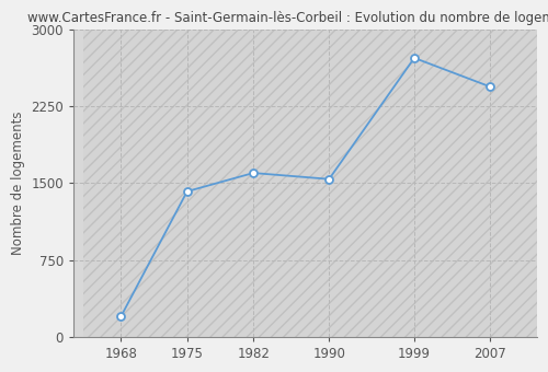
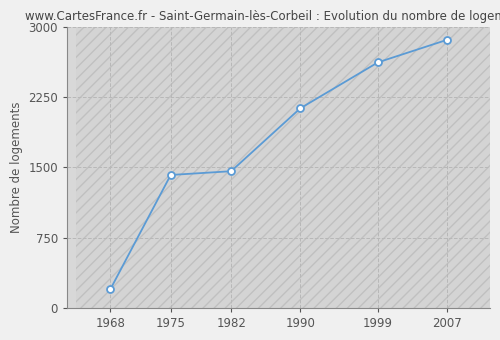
1982: 1600 -> 1460
1990: 1540 -> 2130
1999: 2720 -> 2620
2007: 2440 -> 2860
